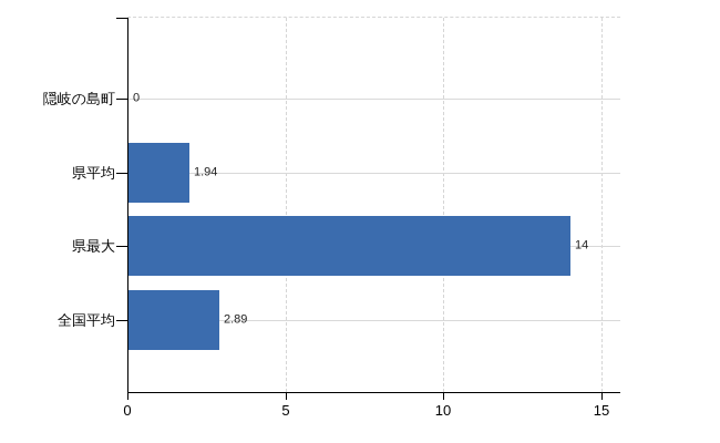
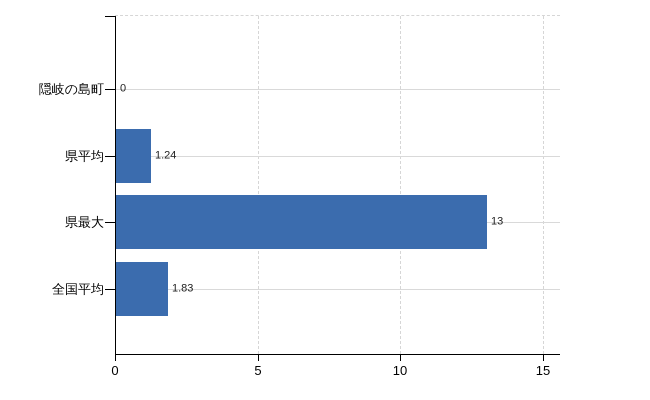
県平均: 1.94 -> 1.24
県最大: 14 -> 13
全国平均: 2.89 -> 1.83
